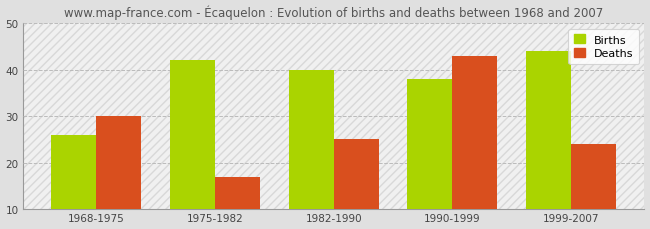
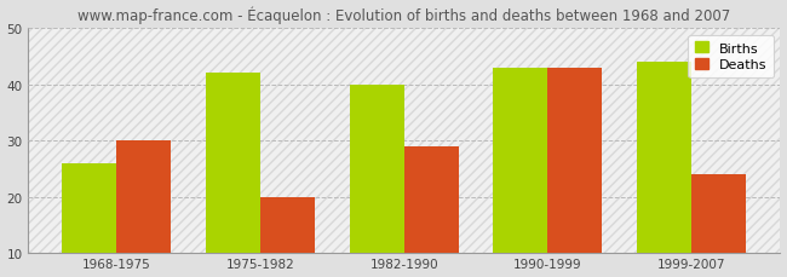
Deaths/1975-1982: 17 -> 20
Deaths/1982-1990: 25 -> 29
Births/1990-1999: 38 -> 43
